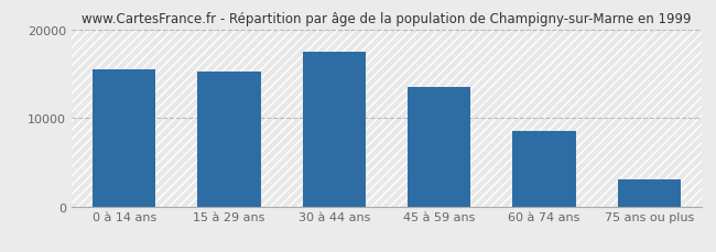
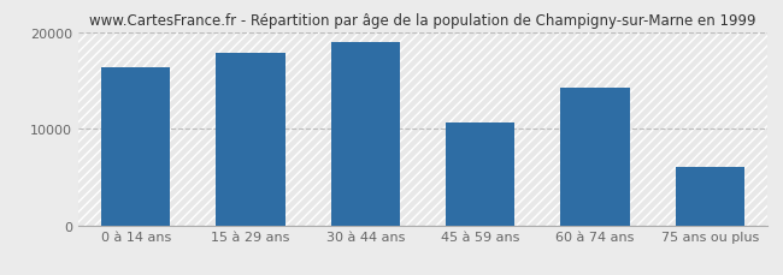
0 à 14 ans: 15500 -> 16400
15 à 29 ans: 15200 -> 17800
30 à 44 ans: 17500 -> 19000
45 à 59 ans: 13500 -> 10600
60 à 74 ans: 8500 -> 14200
75 ans ou plus: 3000 -> 6000
